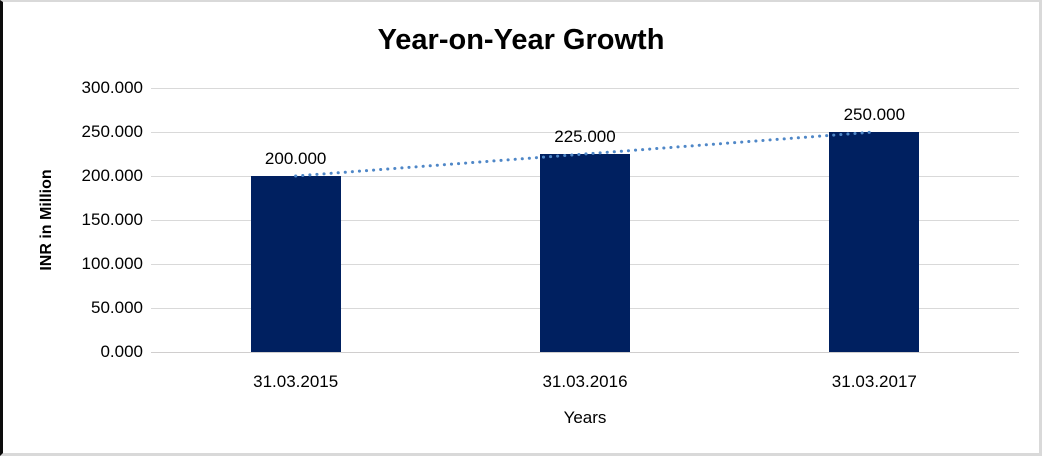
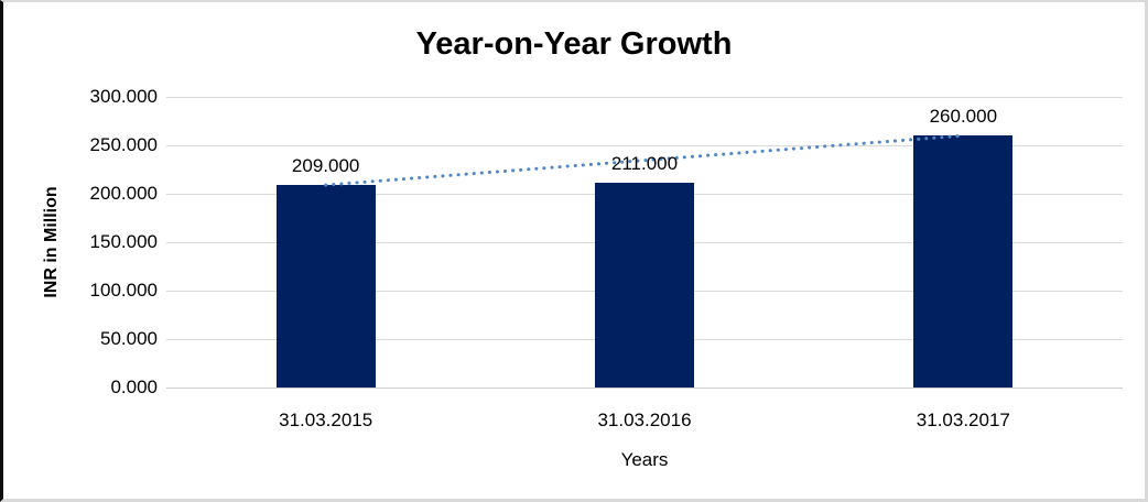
31.03.2015: 200.000 -> 209.000
31.03.2016: 225.000 -> 211.000
31.03.2017: 250.000 -> 260.000
